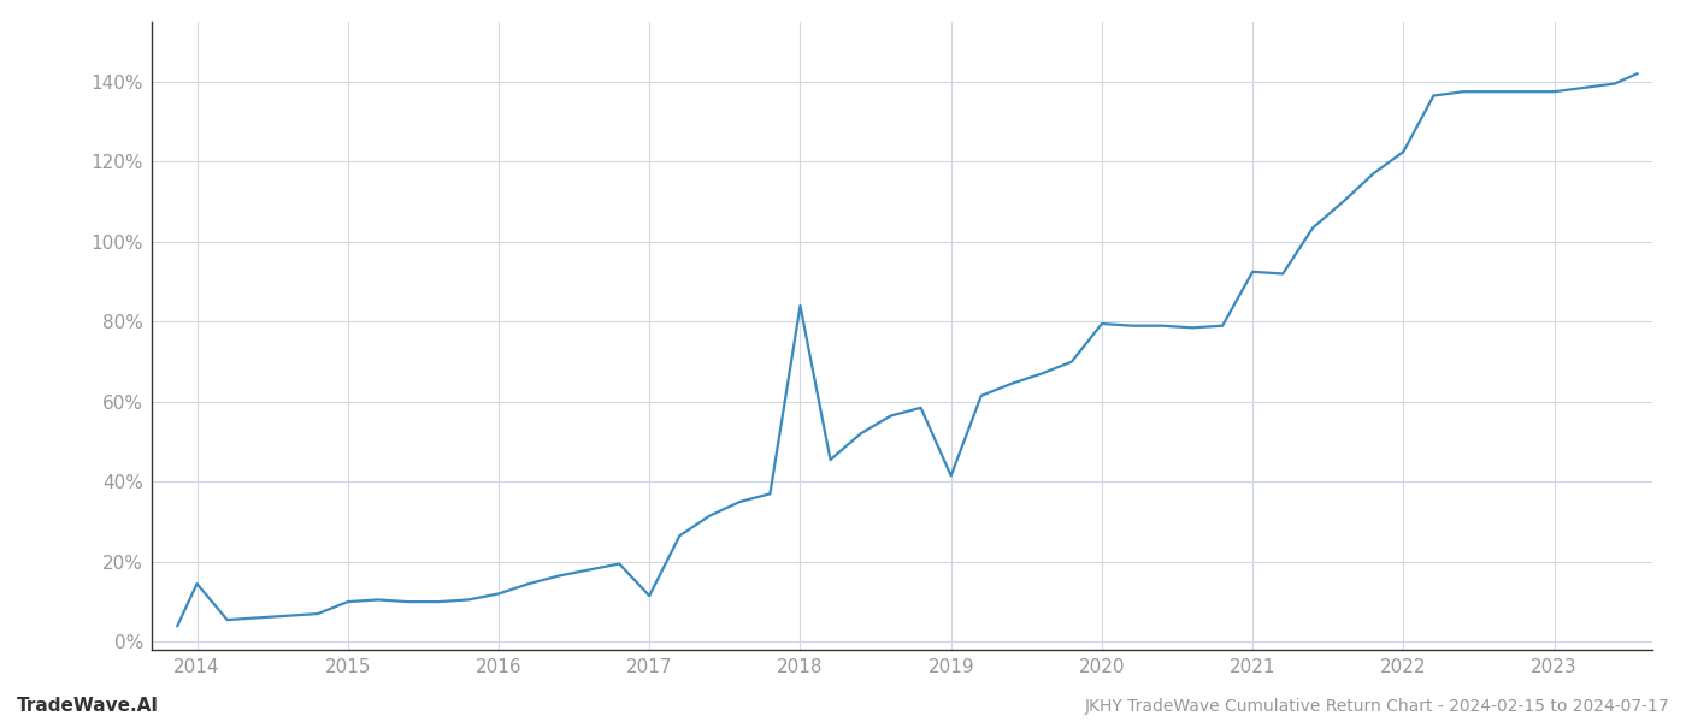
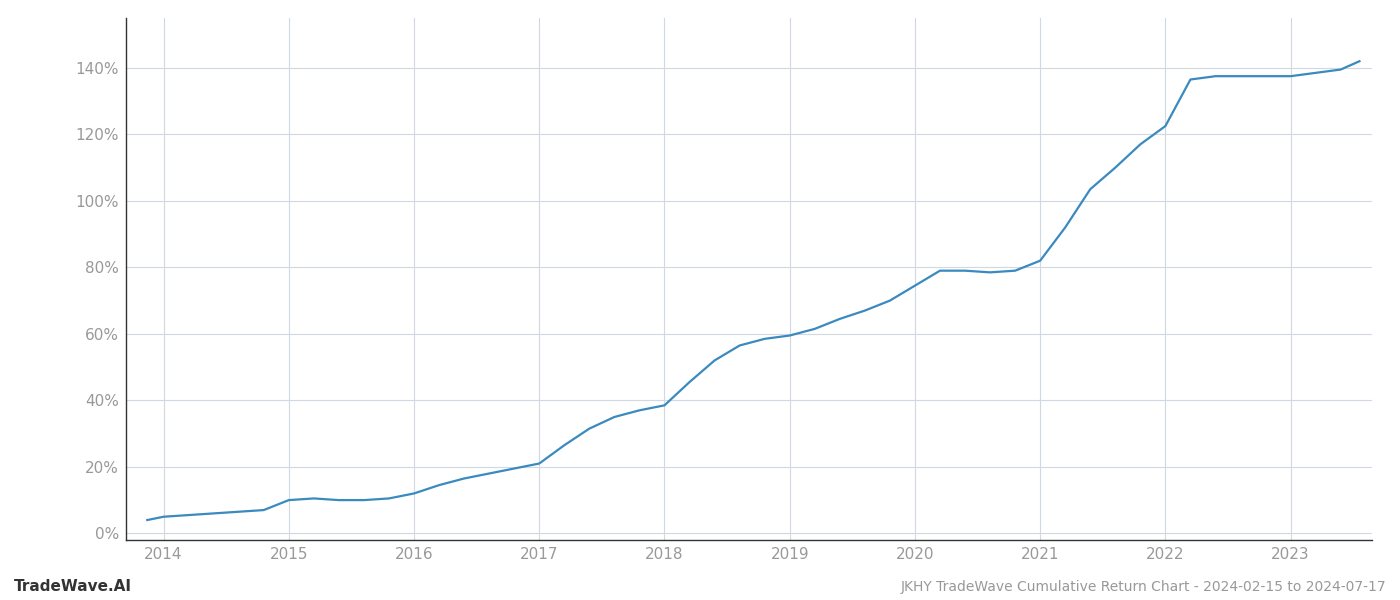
2014: 14.5% -> 5.0%
2017: 11.5% -> 21.0%
2018: 84.0% -> 38.5%
2019: 41.5% -> 59.5%
2020: 79.5% -> 74.5%
2021: 92.5% -> 82.0%
